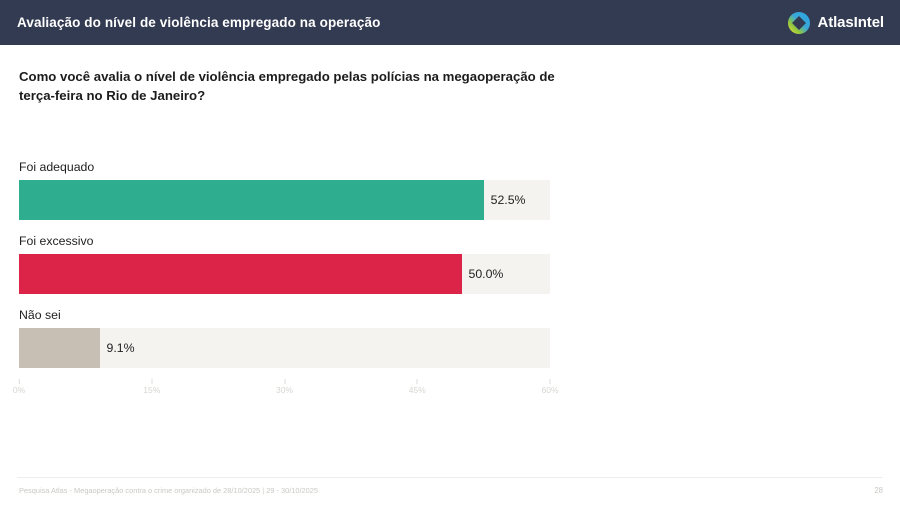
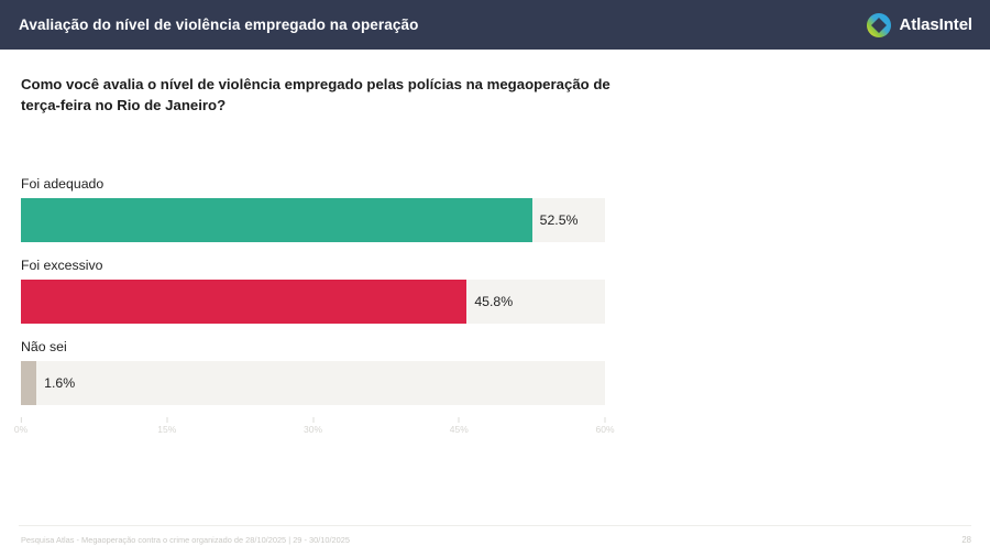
Foi excessivo: 50.0% -> 45.8%
Não sei: 9.1% -> 1.6%
